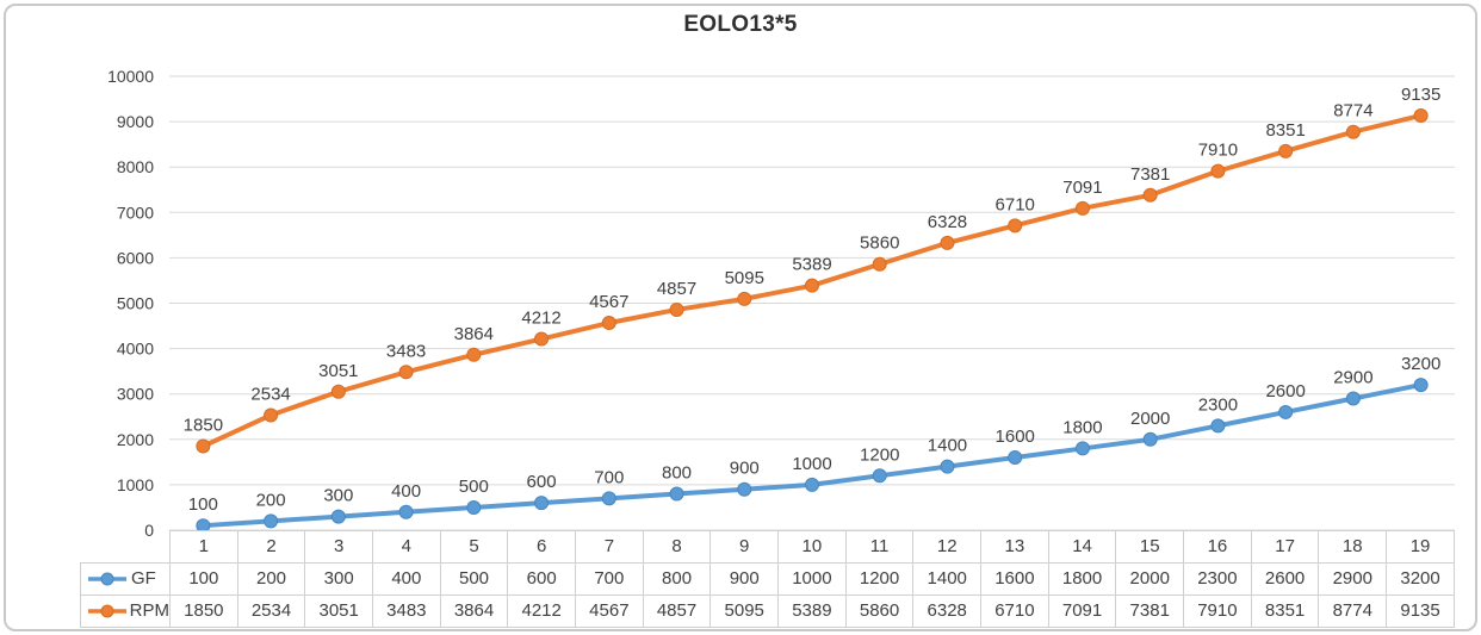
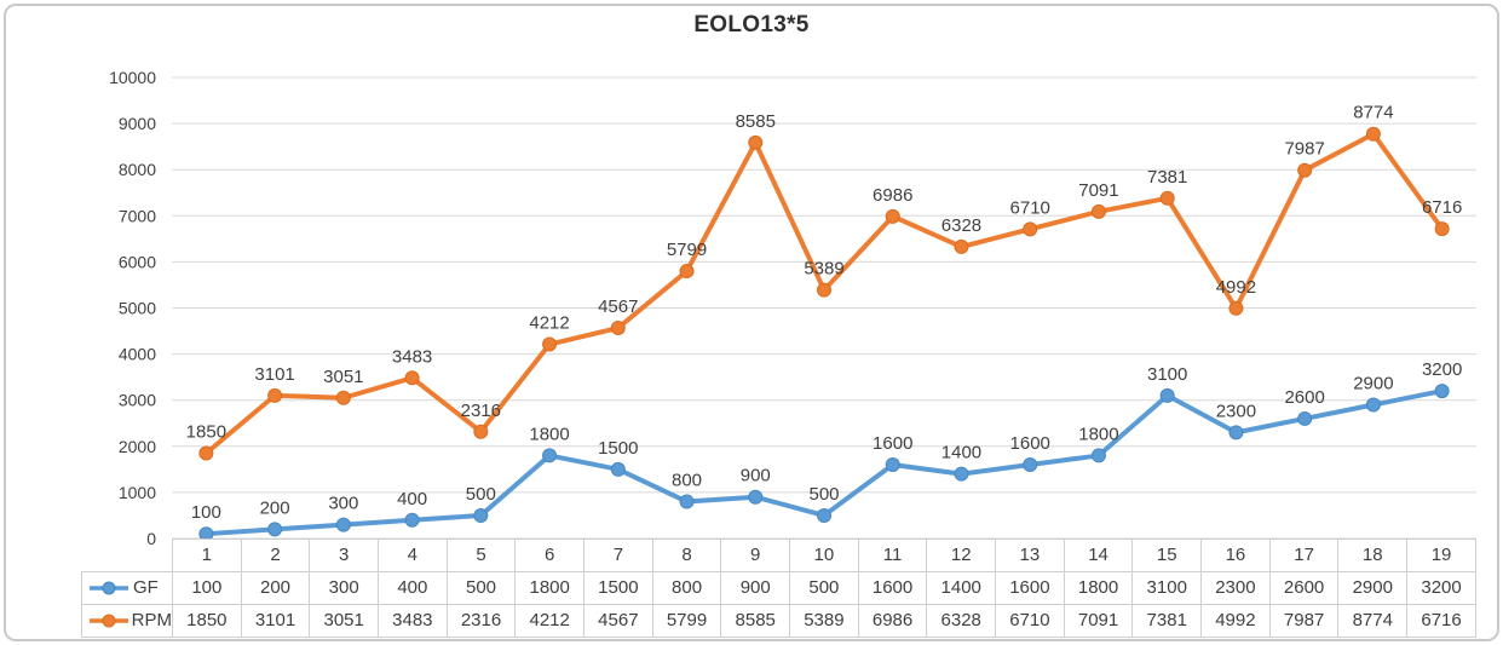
RPM/2: 2534 -> 3101
RPM/5: 3864 -> 2316
GF/6: 600 -> 1800
GF/7: 700 -> 1500
RPM/8: 4857 -> 5799
RPM/9: 5095 -> 8585
GF/10: 1000 -> 500
GF/11: 1200 -> 1600
RPM/11: 5860 -> 6986
GF/15: 2000 -> 3100
RPM/16: 7910 -> 4992
RPM/17: 8351 -> 7987
RPM/19: 9135 -> 6716
